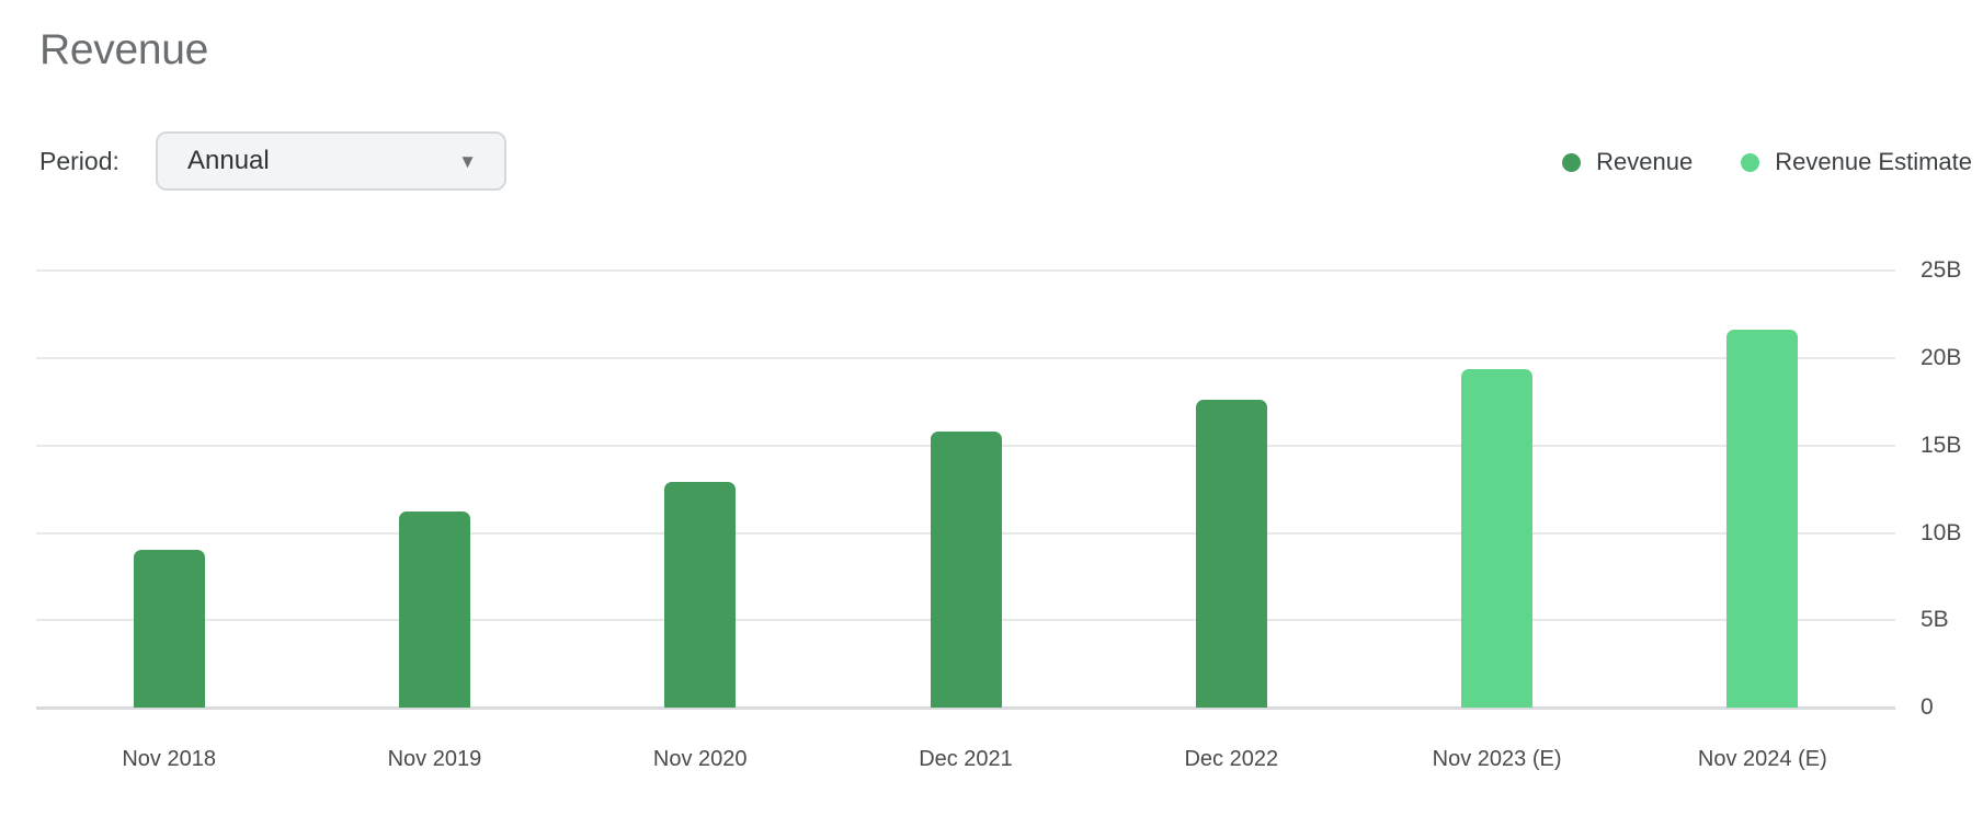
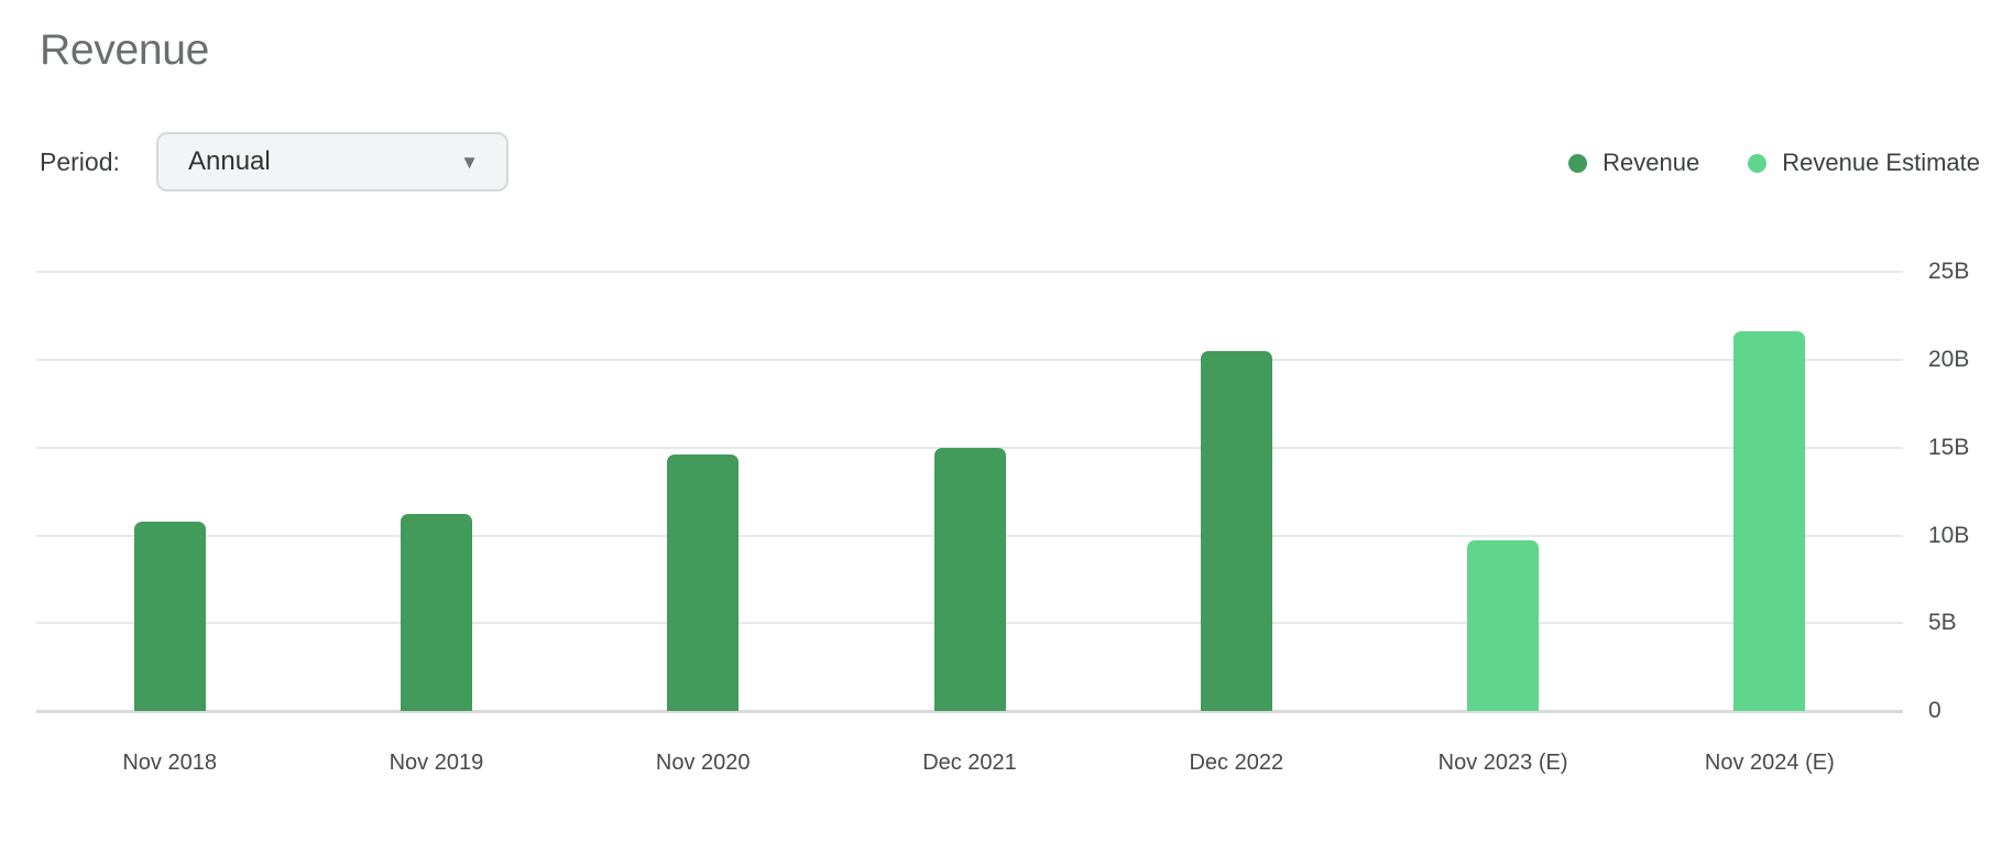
Revenue/Nov 2018: 9.0B -> 10.8B
Revenue/Nov 2020: 12.9B -> 14.6B
Revenue/Dec 2021: 15.8B -> 15.0B
Revenue/Dec 2022: 17.6B -> 20.5B
Revenue Estimate/Nov 2023 (E): 19.4B -> 9.7B
